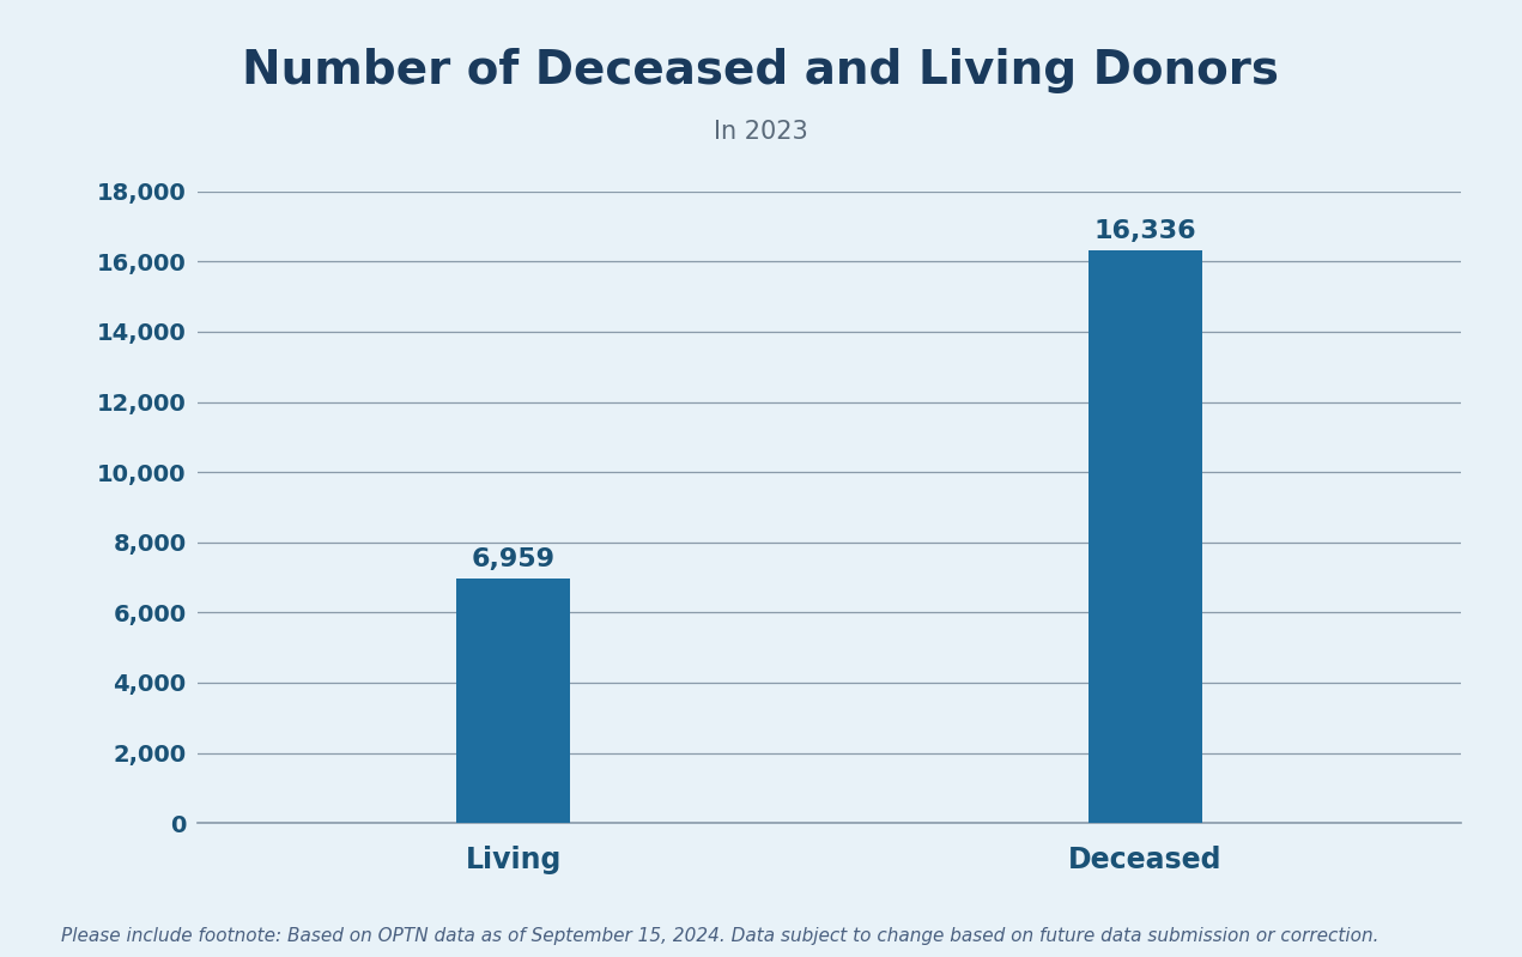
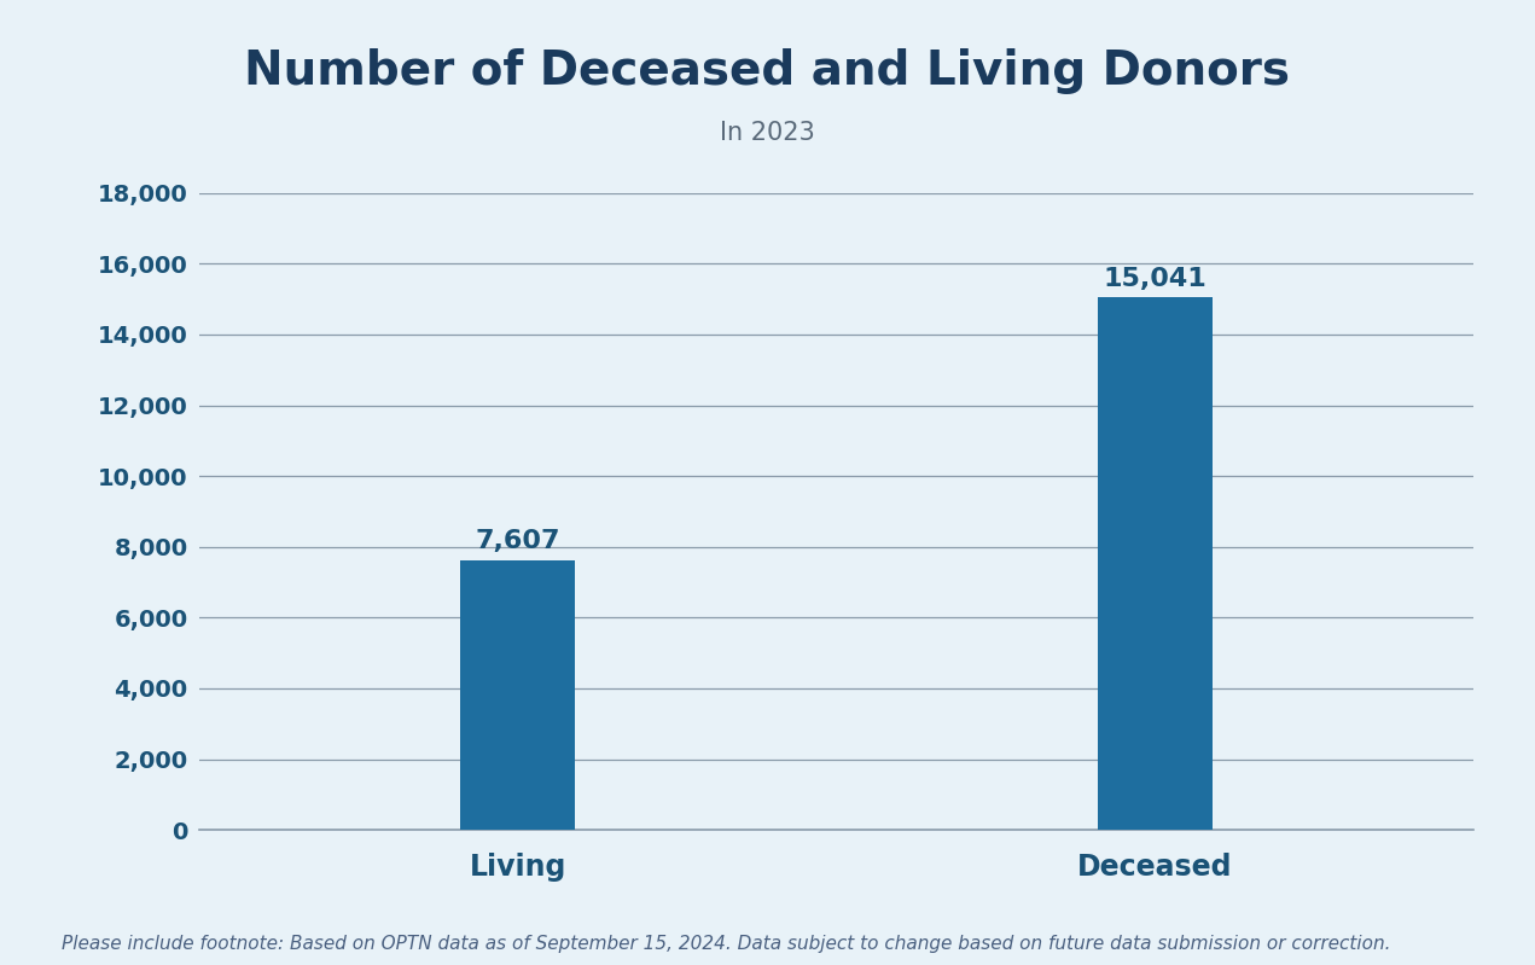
Living: 6,959 -> 7,607
Deceased: 16,336 -> 15,041
